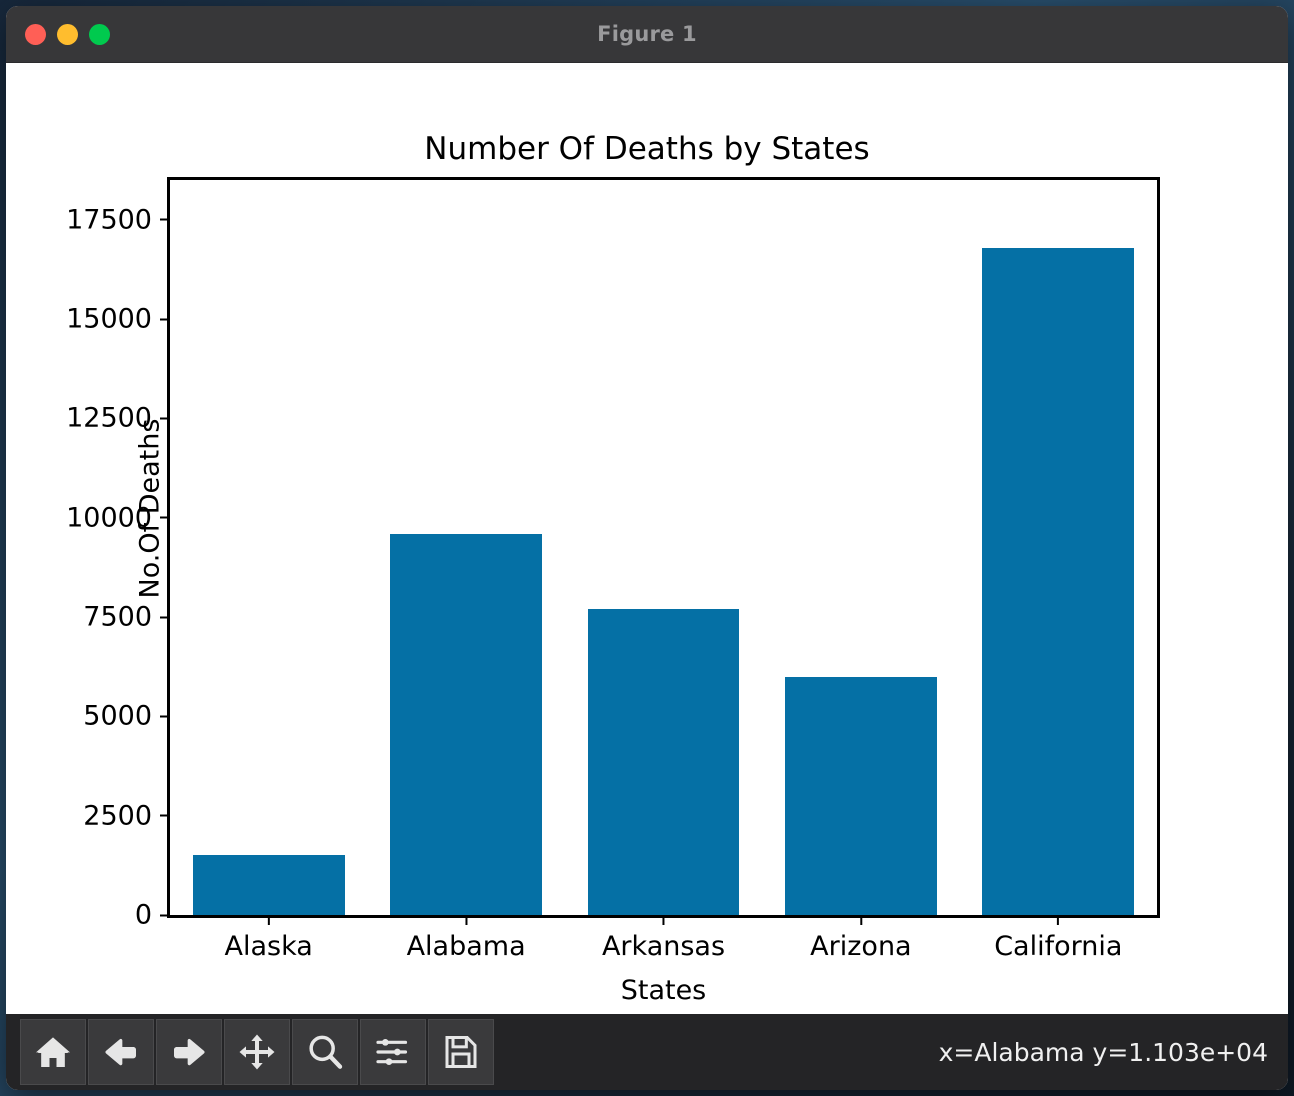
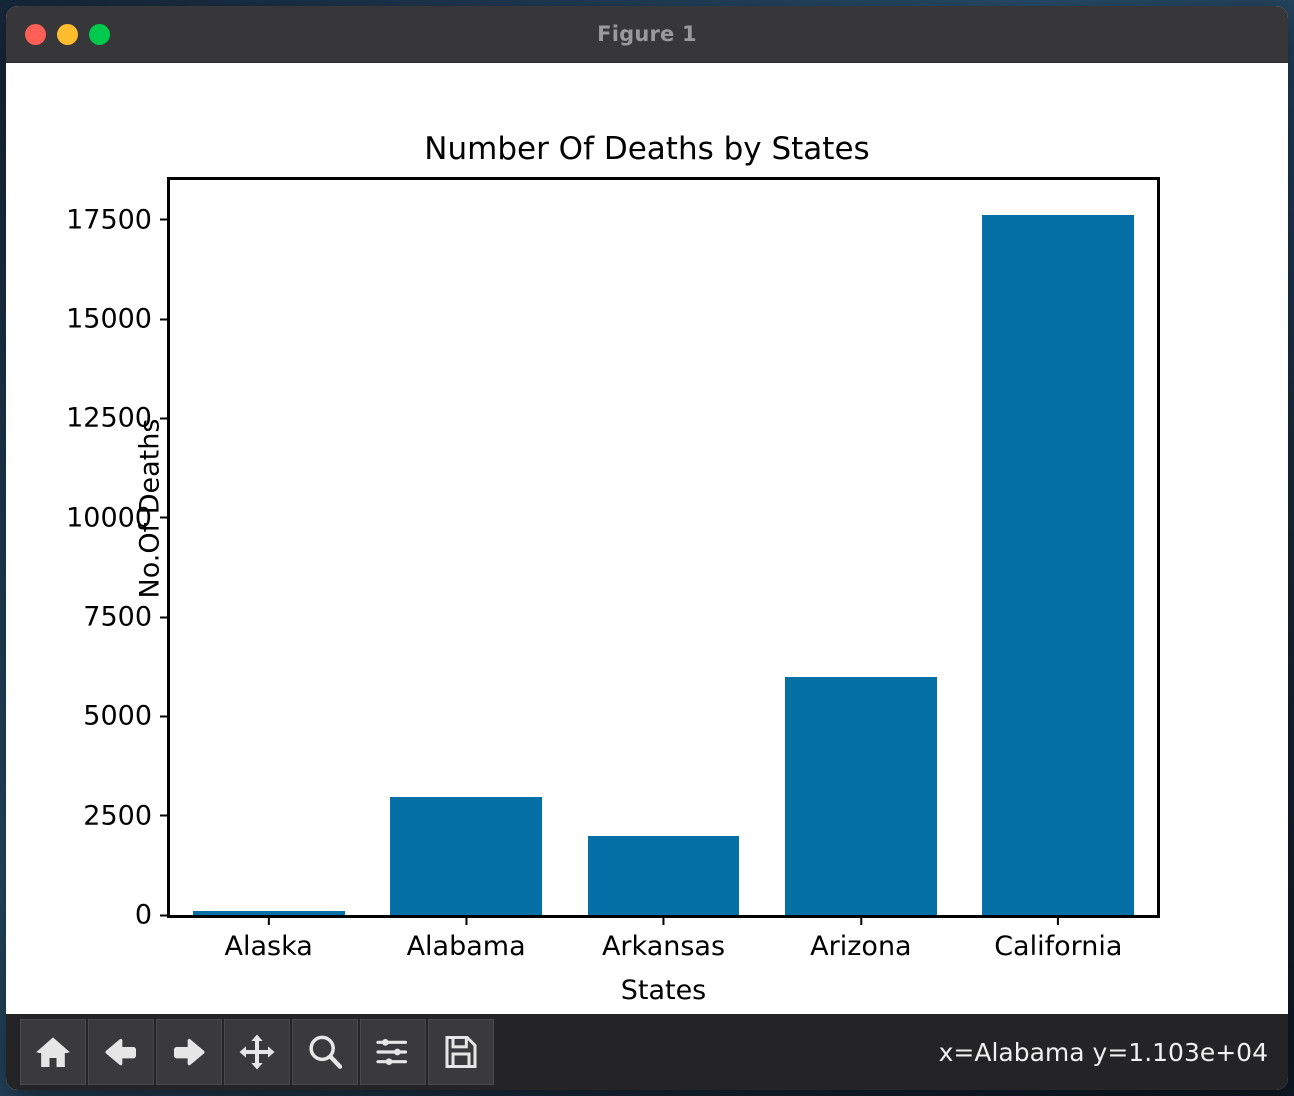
Alaska: 1500 -> 100
Alabama: 9600 -> 3000
Arkansas: 7700 -> 2000
California: 16800 -> 17600
